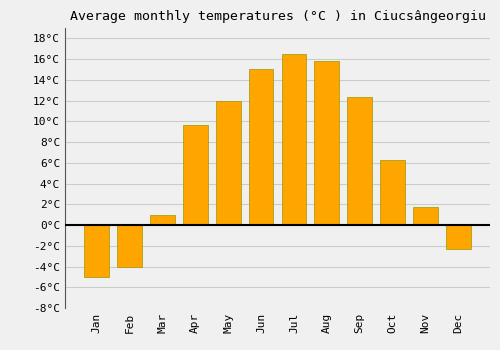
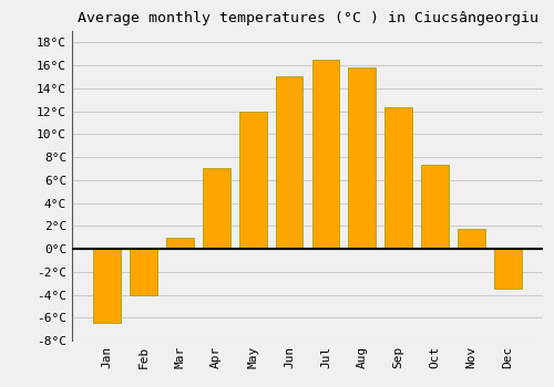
Jan: -5.0°C -> -6.5°C
Apr: 9.6°C -> 7.0°C
Oct: 6.3°C -> 7.3°C
Dec: -2.3°C -> -3.5°C
